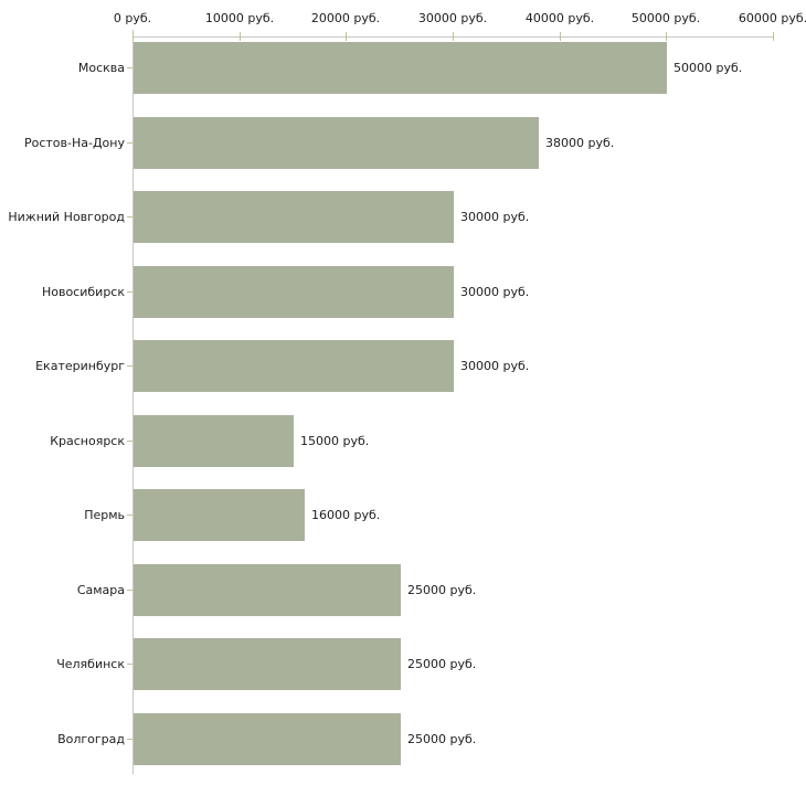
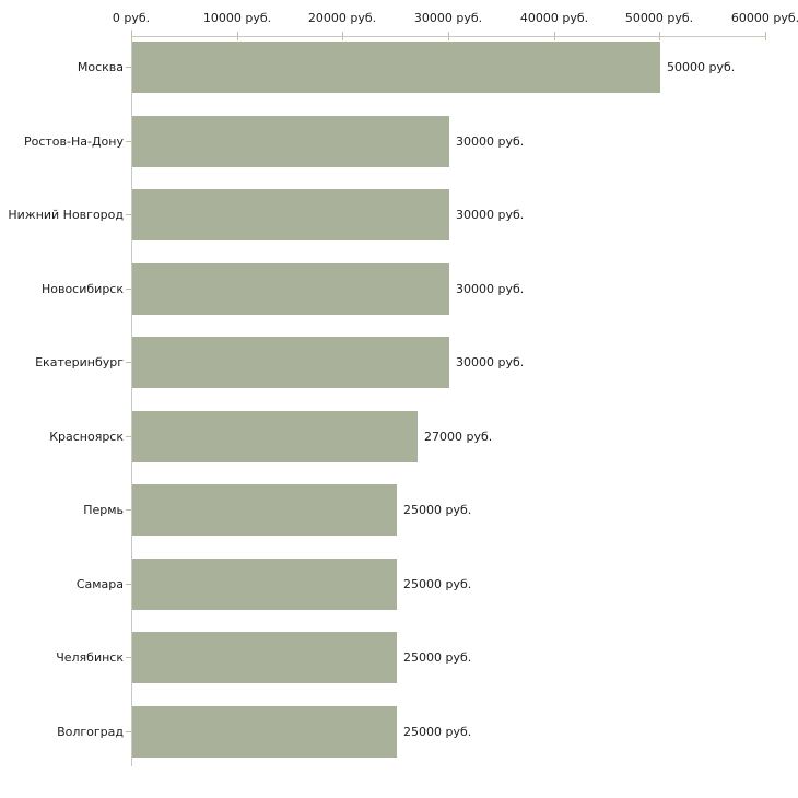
Ростов-На-Дону: 38000 -> 30000
Красноярск: 15000 -> 27000
Пермь: 16000 -> 25000
